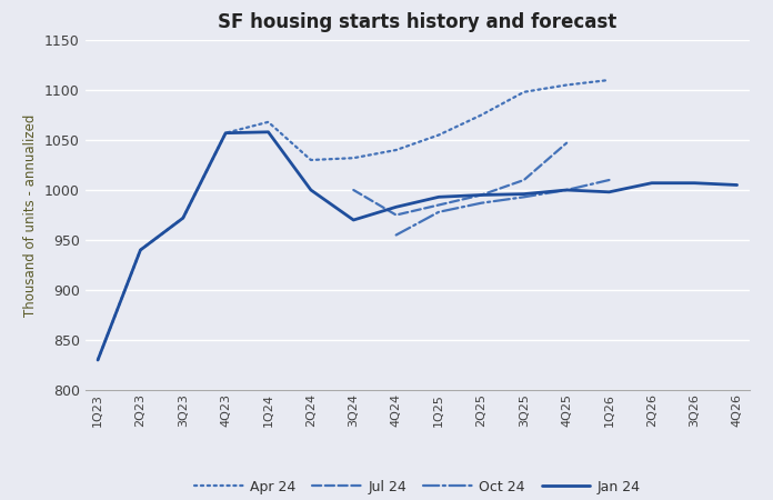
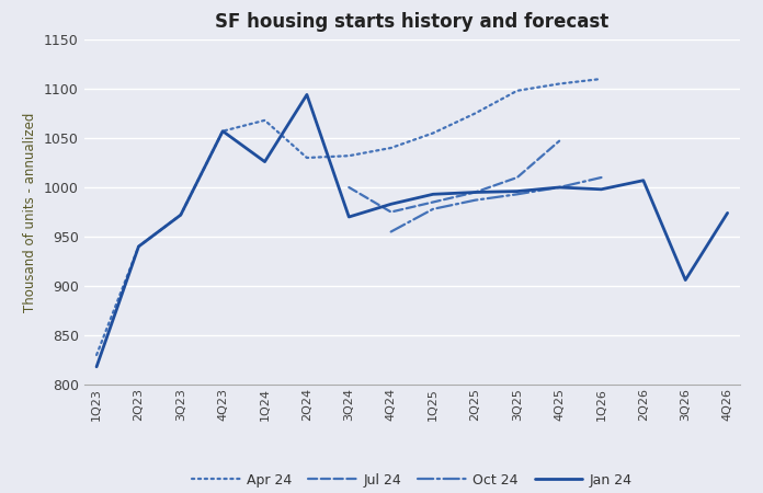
Jan 24/1Q23: 830 -> 818
Jan 24/1Q24: 1058 -> 1026
Jan 24/2Q24: 1000 -> 1094
Jan 24/3Q26: 1007 -> 906
Jan 24/4Q26: 1005 -> 974
